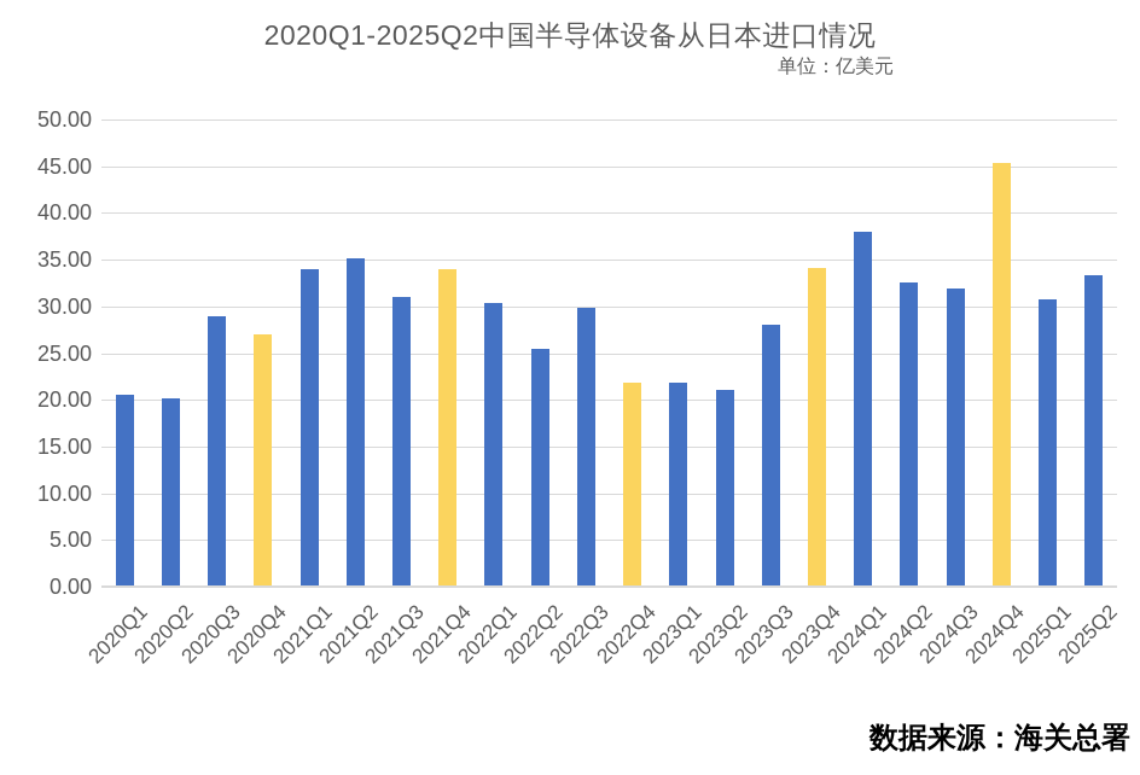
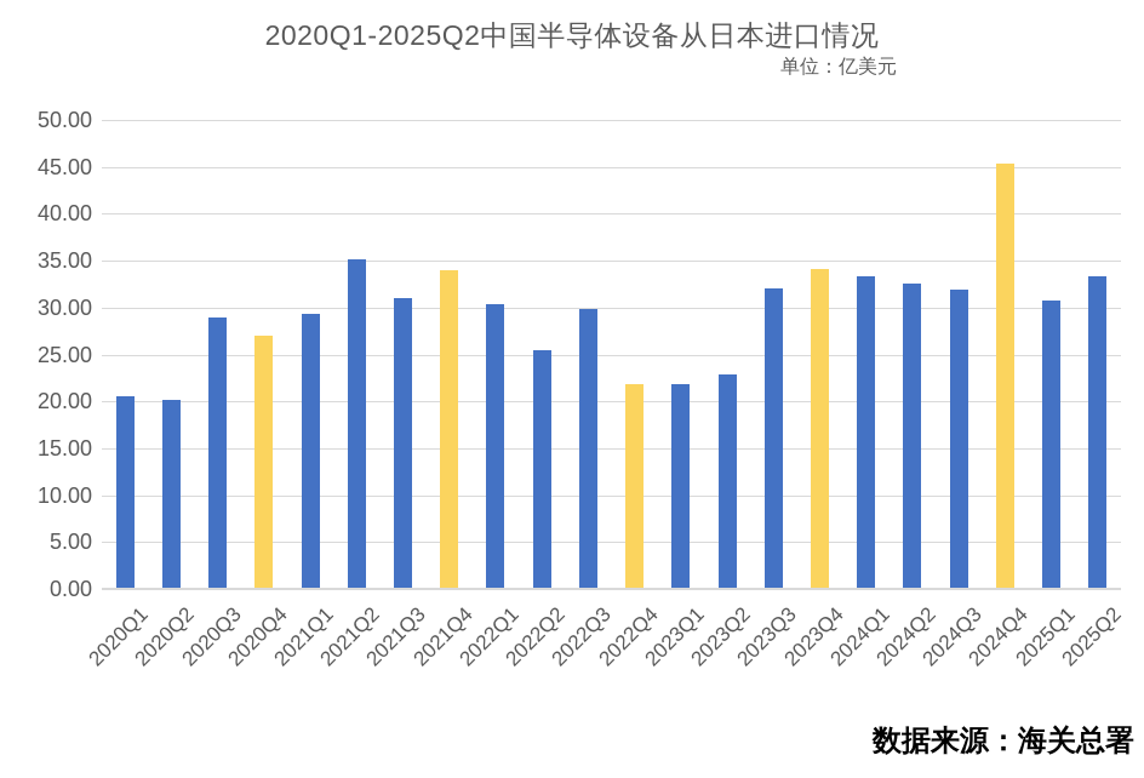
2021Q1: 34 -> 29
2023Q2: 21 -> 23
2023Q3: 28 -> 32
2024Q1: 38 -> 33
